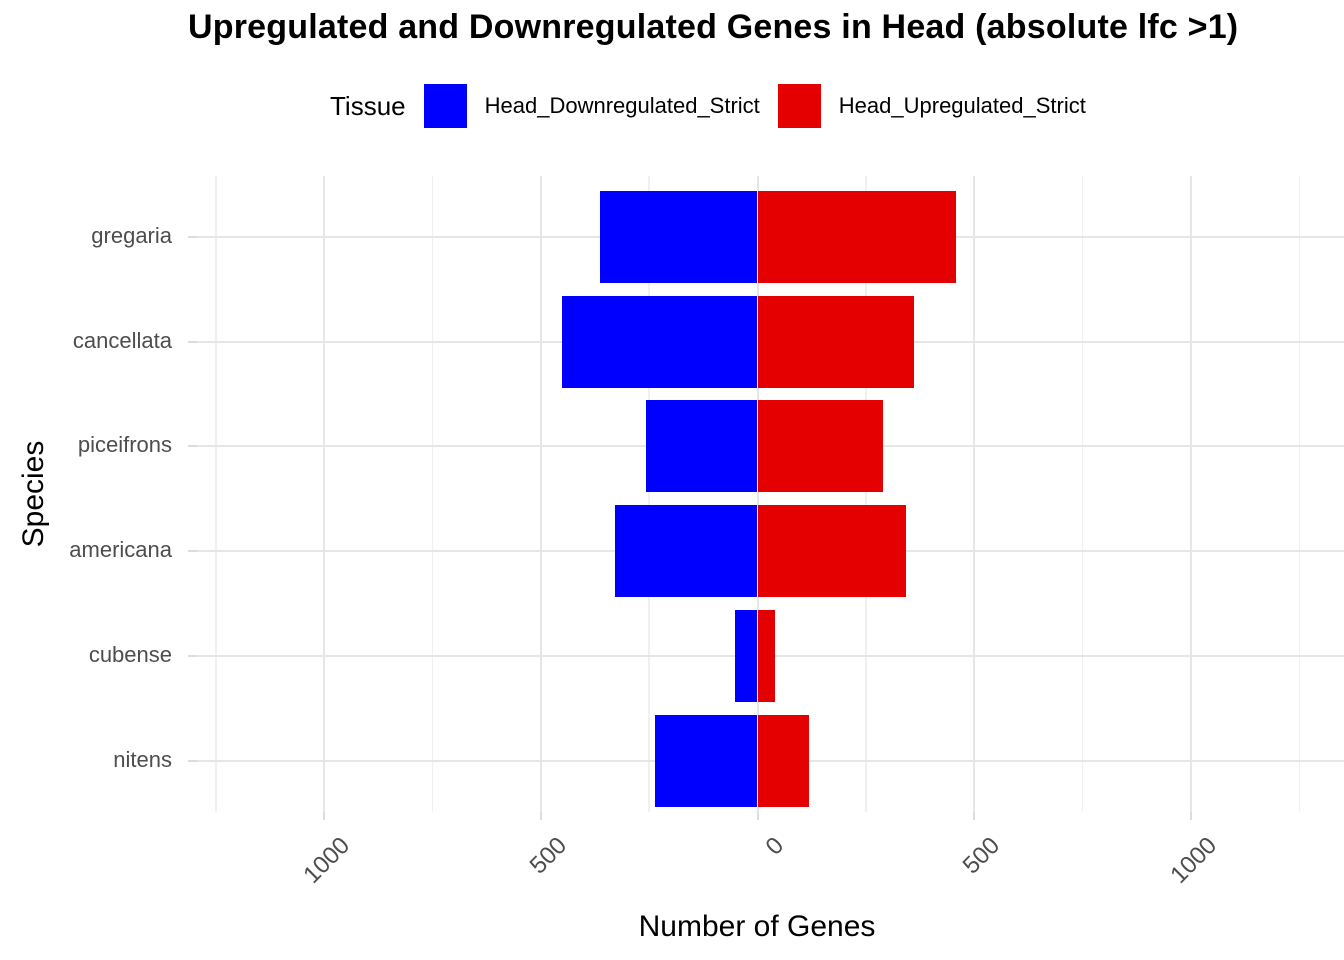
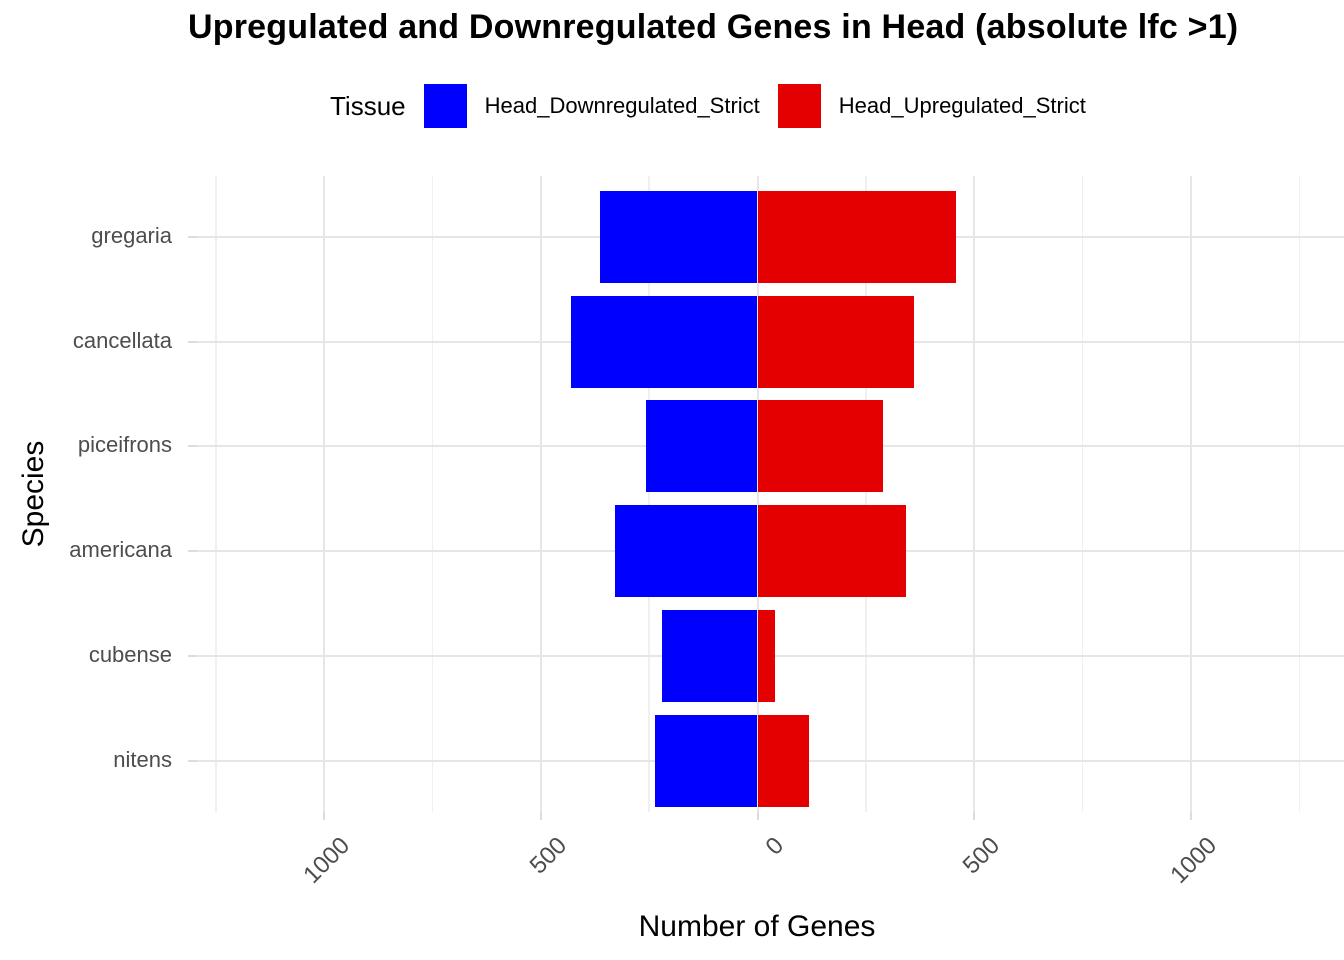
Head_Downregulated_Strict/cancellata: 450 -> 430
Head_Downregulated_Strict/cubense: 50 -> 220
